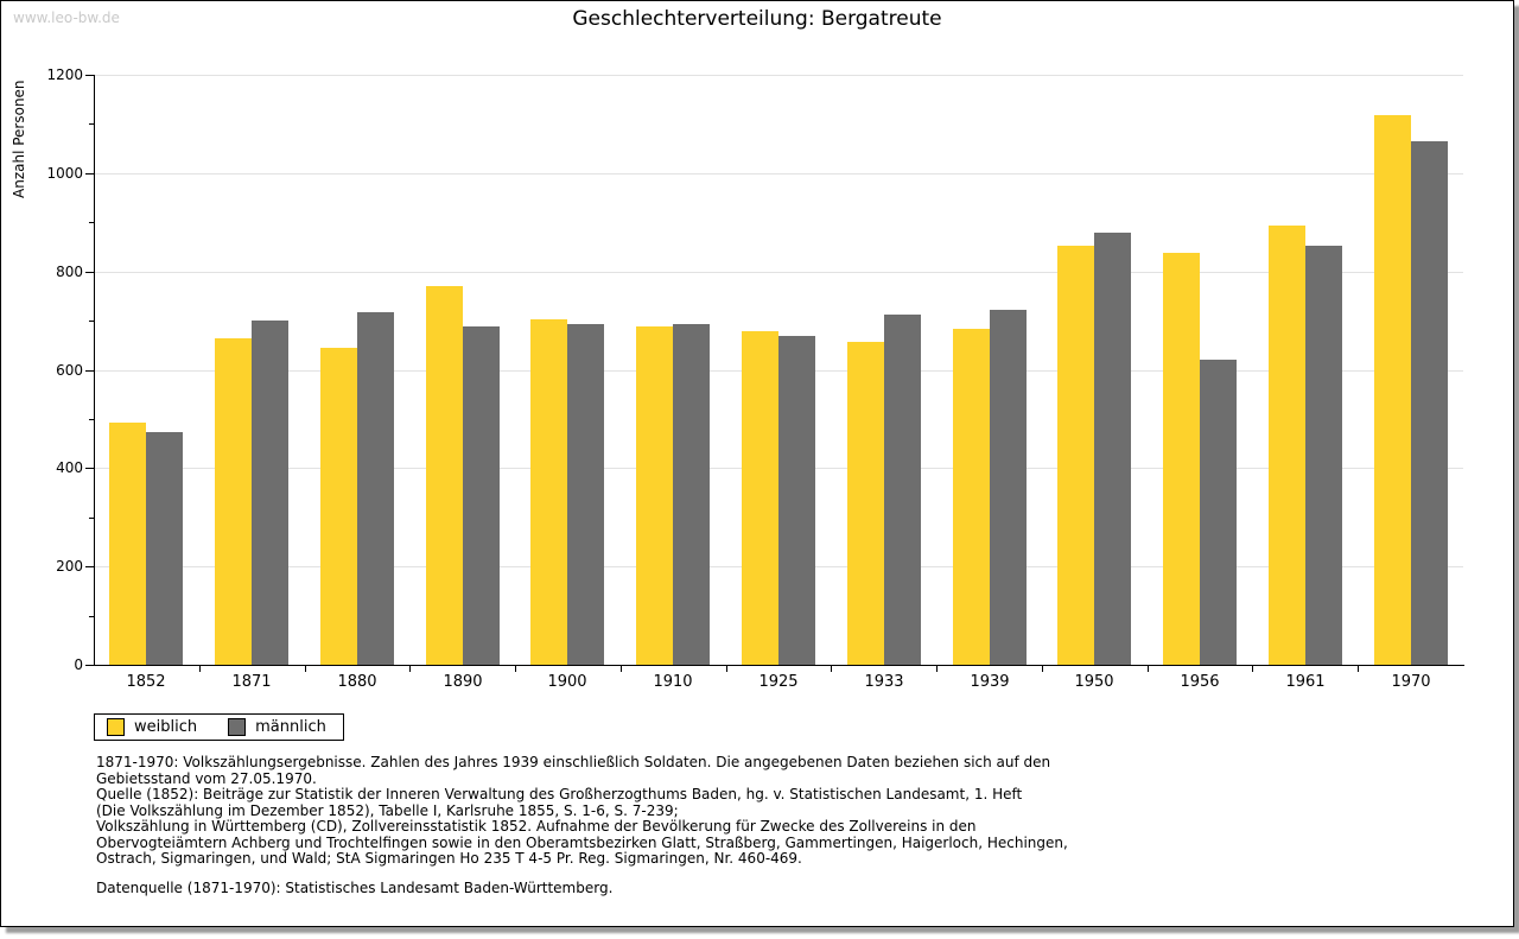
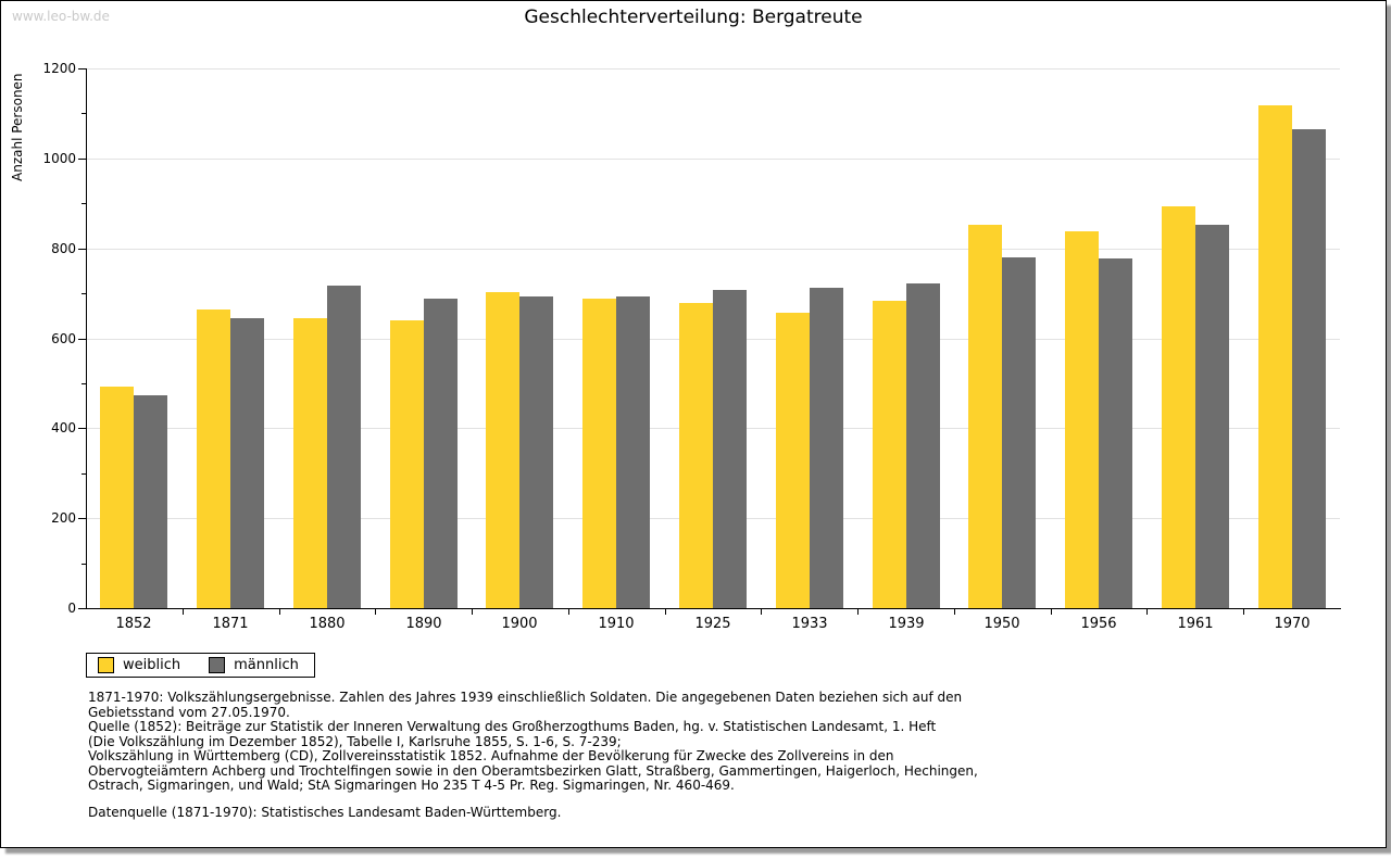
männlich/1871: 700 -> 640
weiblich/1890: 770 -> 640
männlich/1925: 670 -> 710
männlich/1950: 880 -> 780
männlich/1956: 620 -> 780
